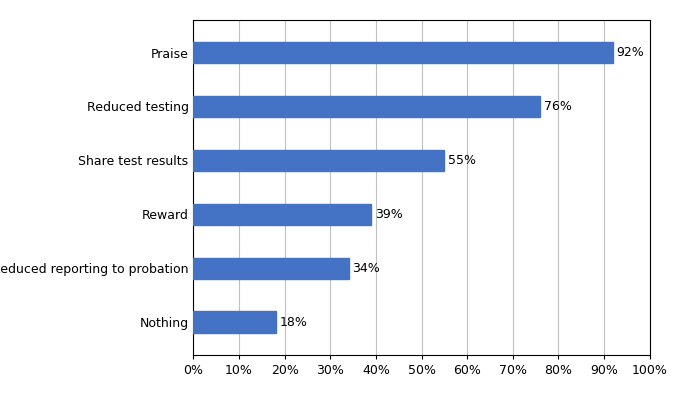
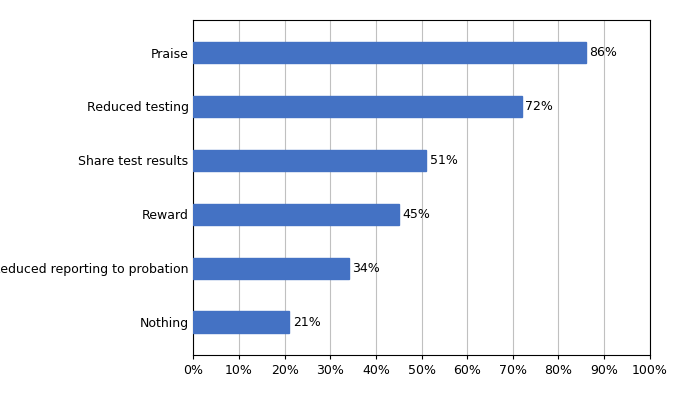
Praise: 92% -> 86%
Reduced testing: 76% -> 72%
Share test results: 55% -> 51%
Reward: 39% -> 45%
Nothing: 18% -> 21%
